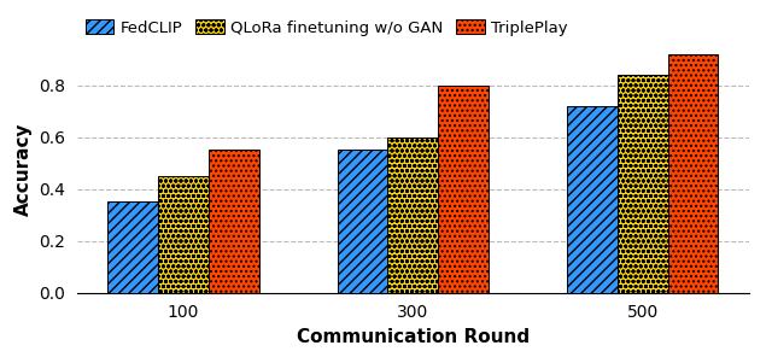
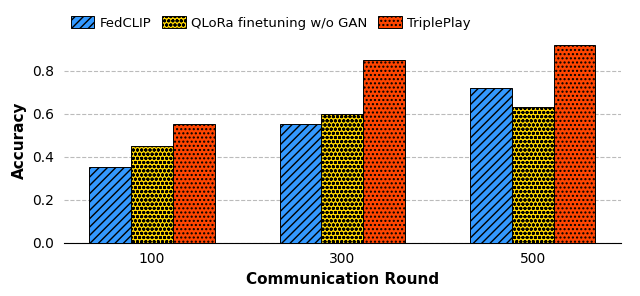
TriplePlay/300: 0.80 -> 0.85
QLoRa finetuning w/o GAN/500: 0.84 -> 0.63
